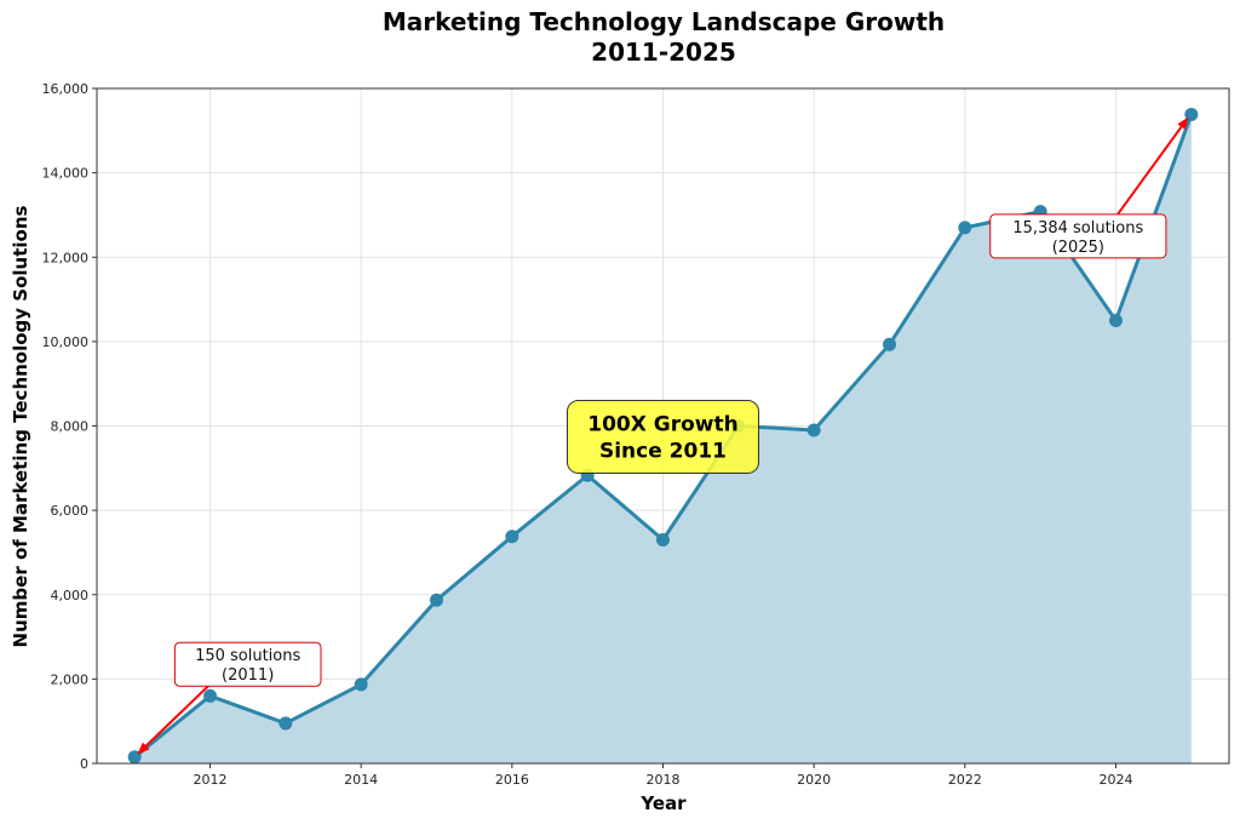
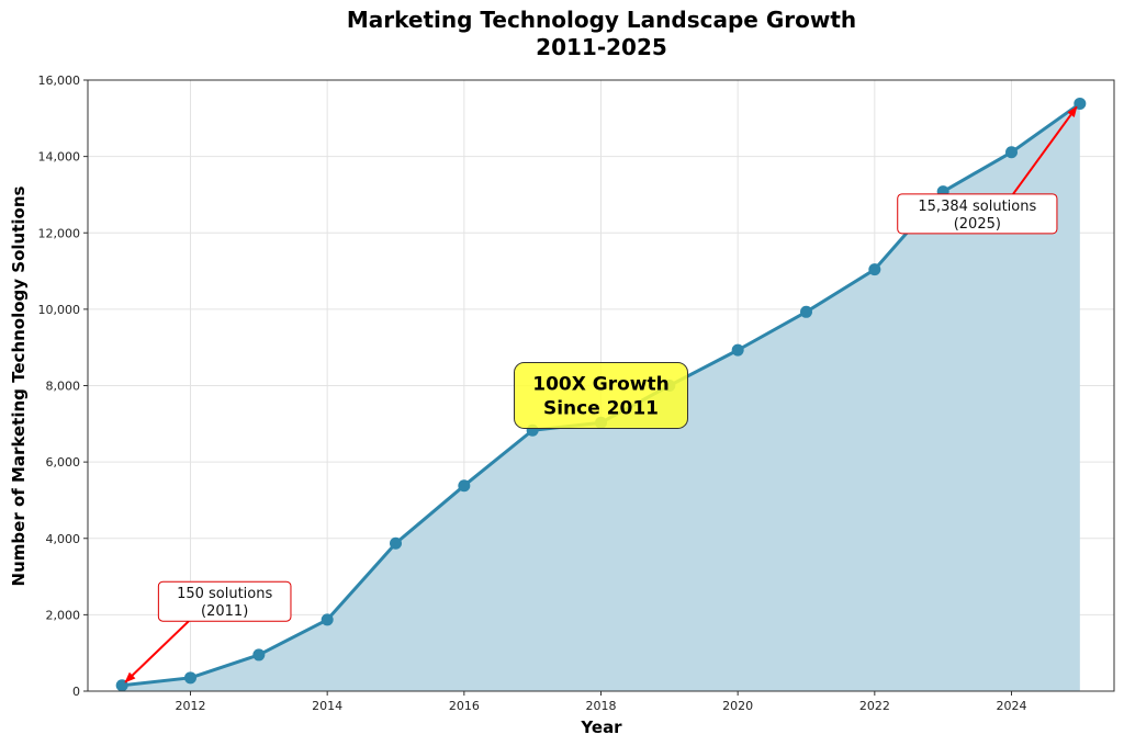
2012: 1600 -> 400
2018: 5300 -> 7000
2020: 7900 -> 8900
2022: 12700 -> 11000
2024: 10500 -> 14100
